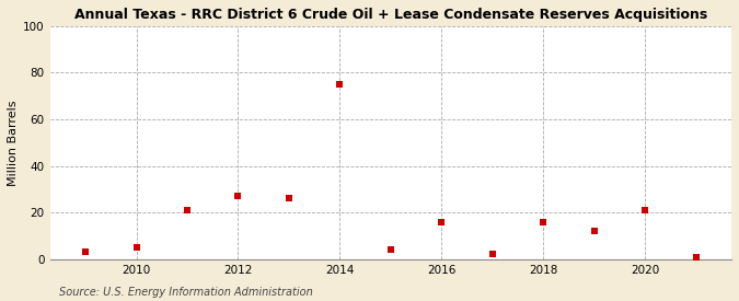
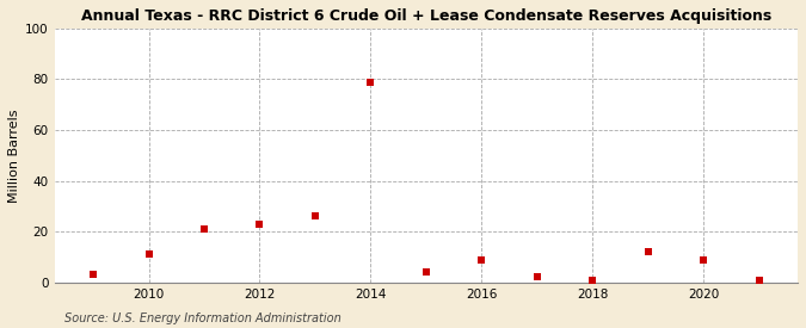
2010: 5 -> 11
2012: 27 -> 23
2014: 75 -> 79
2016: 16 -> 9
2018: 16 -> 1
2020: 21 -> 9
